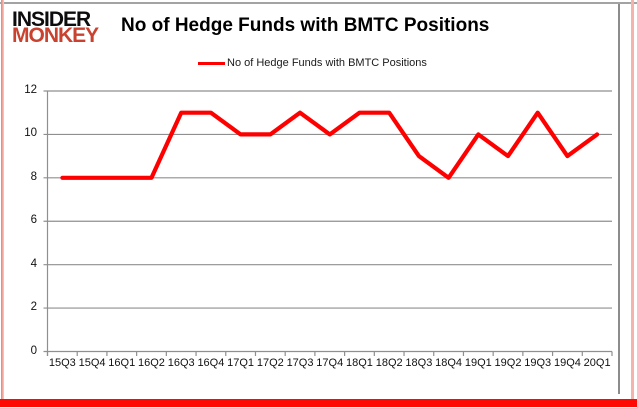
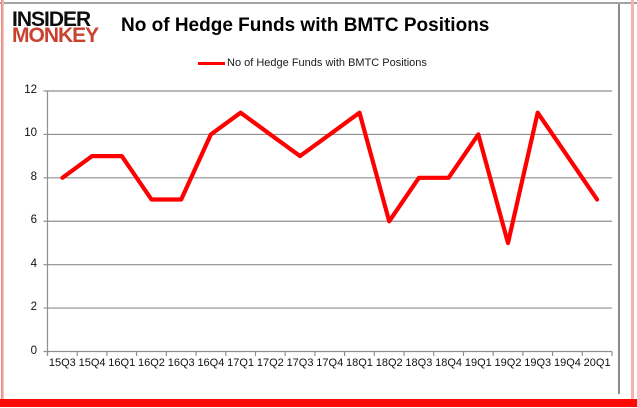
15Q4: 8 -> 9
16Q1: 8 -> 9
16Q2: 8 -> 7
16Q3: 11 -> 7
16Q4: 11 -> 10
17Q1: 10 -> 11
17Q3: 11 -> 9
18Q2: 11 -> 6
18Q3: 9 -> 8
19Q2: 9 -> 5
20Q1: 10 -> 7
